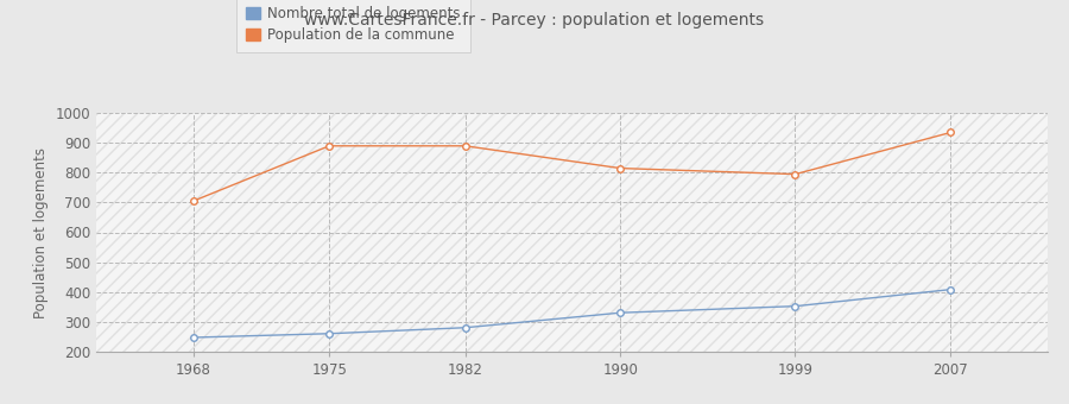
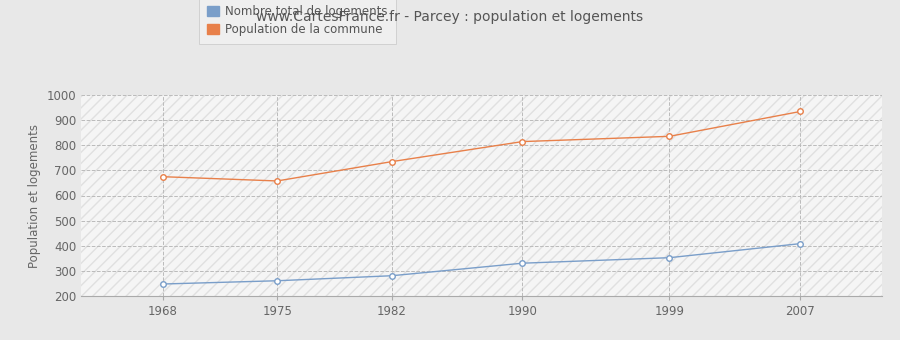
Population de la commune/1968: 705 -> 675
Population de la commune/1975: 890 -> 658
Population de la commune/1982: 890 -> 735
Population de la commune/1999: 795 -> 836
